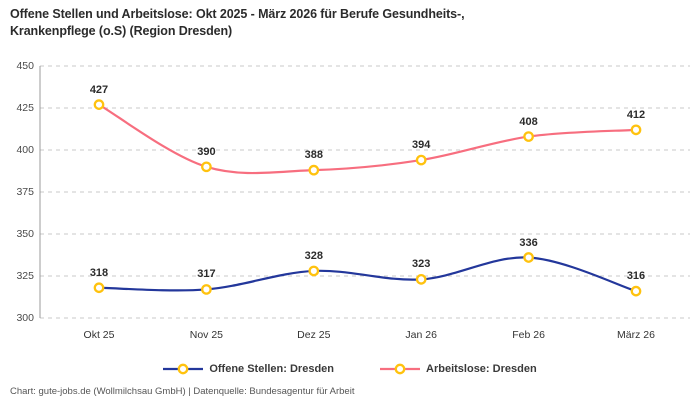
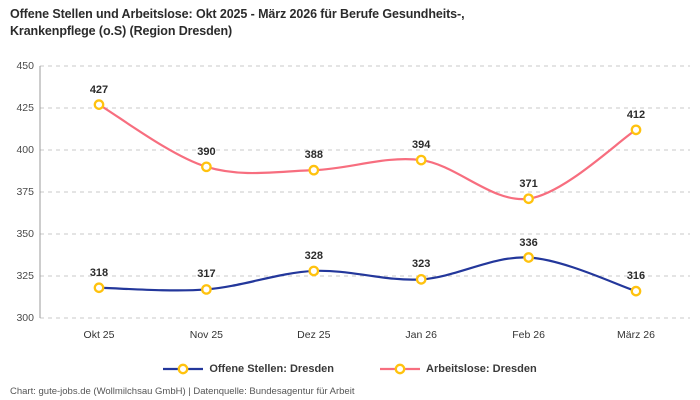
Arbeitslose: Dresden/Feb 26: 408 -> 371
